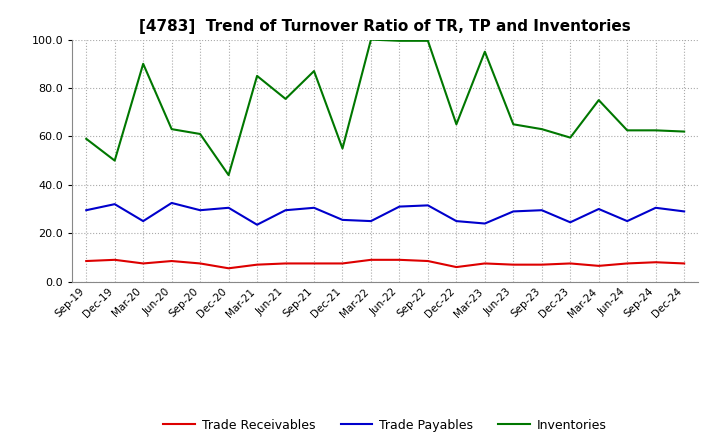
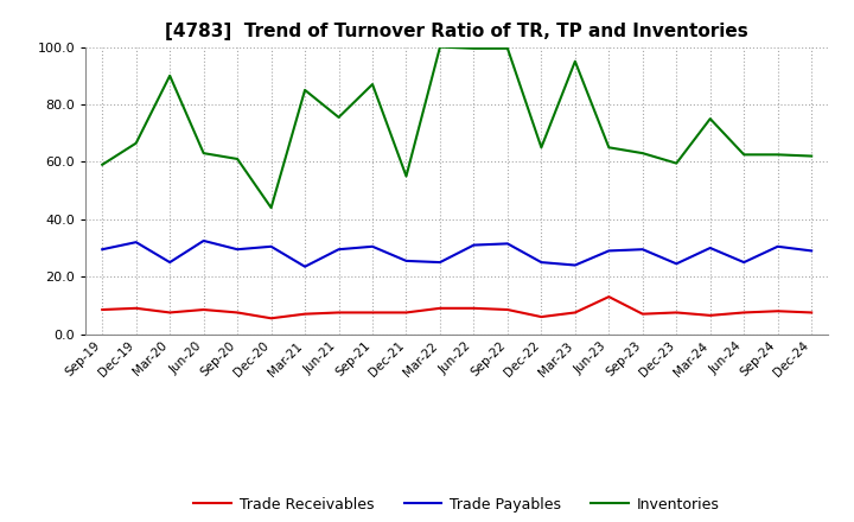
Inventories/Dec-19: 50.0 -> 66.5
Trade Receivables/Jun-23: 7.0 -> 13.0
